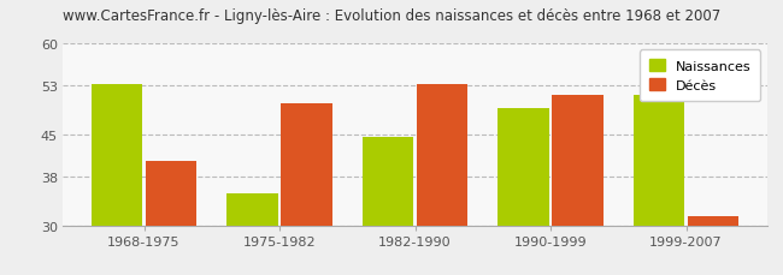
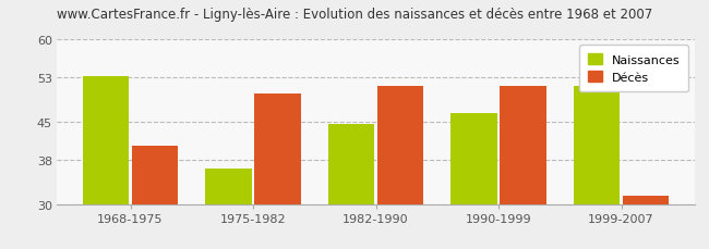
Naissances/1975-1982: 35.2 -> 36.5
Décès/1982-1990: 53.2 -> 51.5
Naissances/1990-1999: 49.2 -> 46.5
